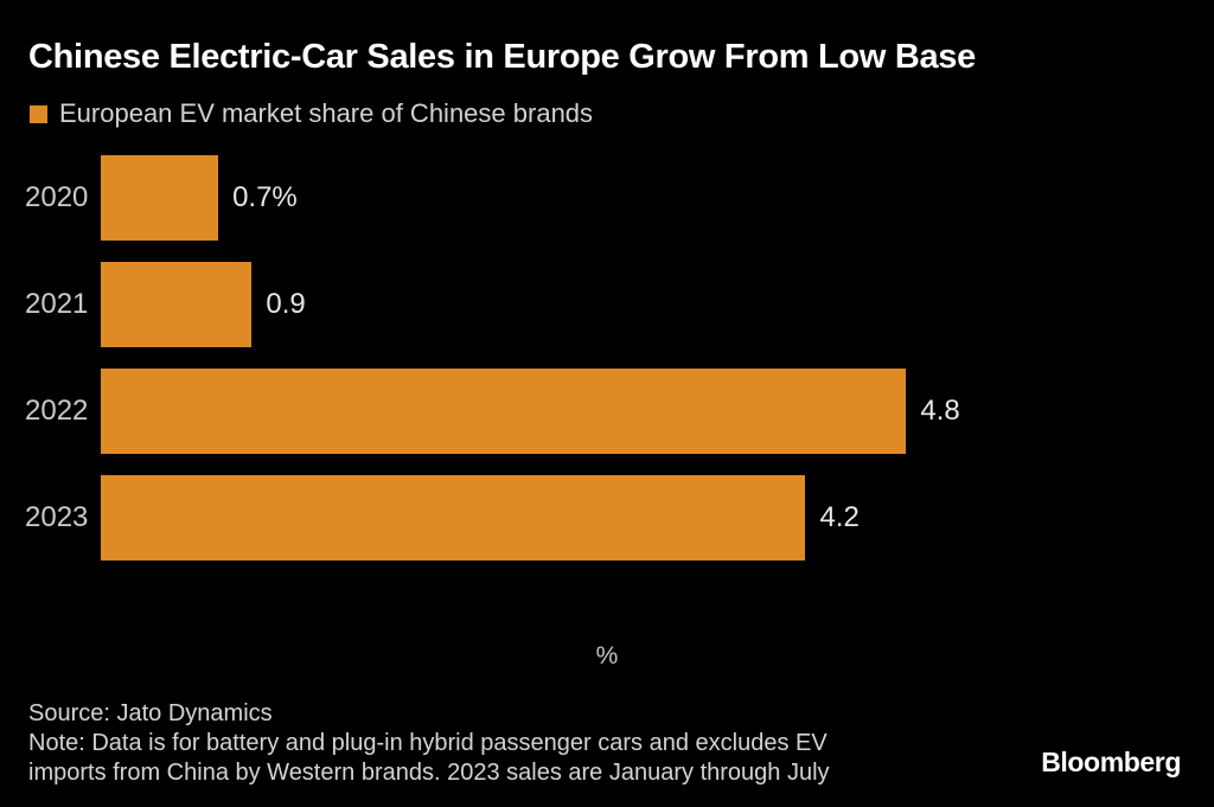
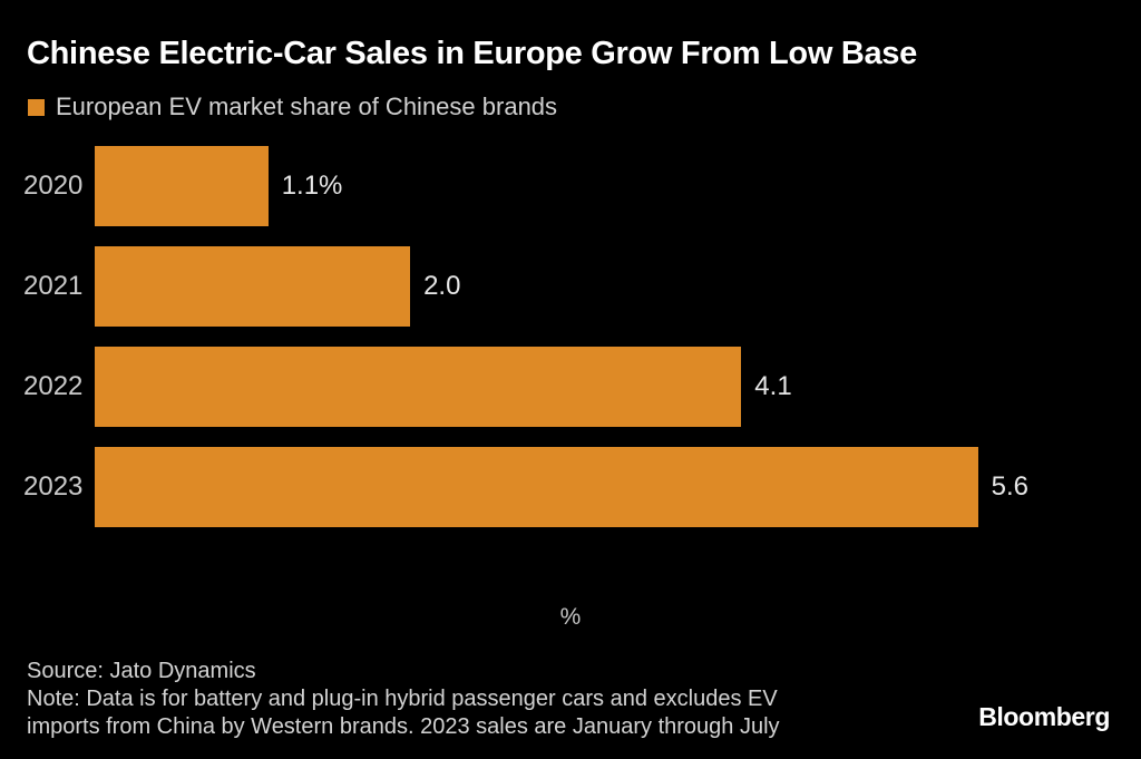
2020: 0.7% -> 1.1%
2021: 0.9 -> 2.0
2022: 4.8 -> 4.1
2023: 4.2 -> 5.6
